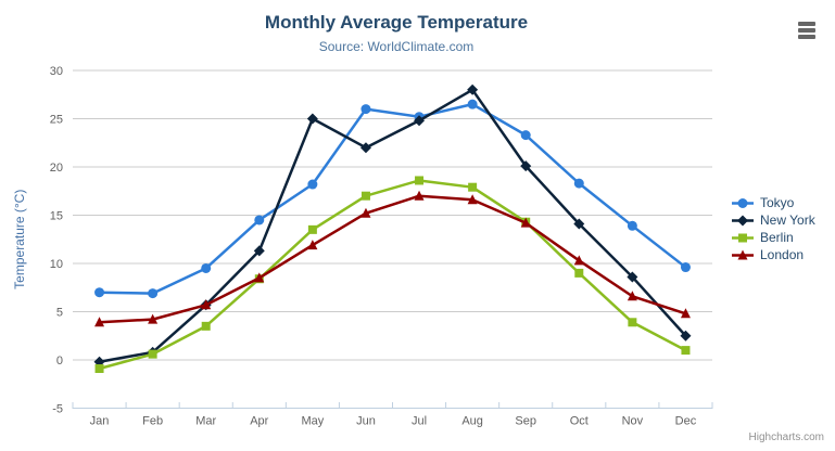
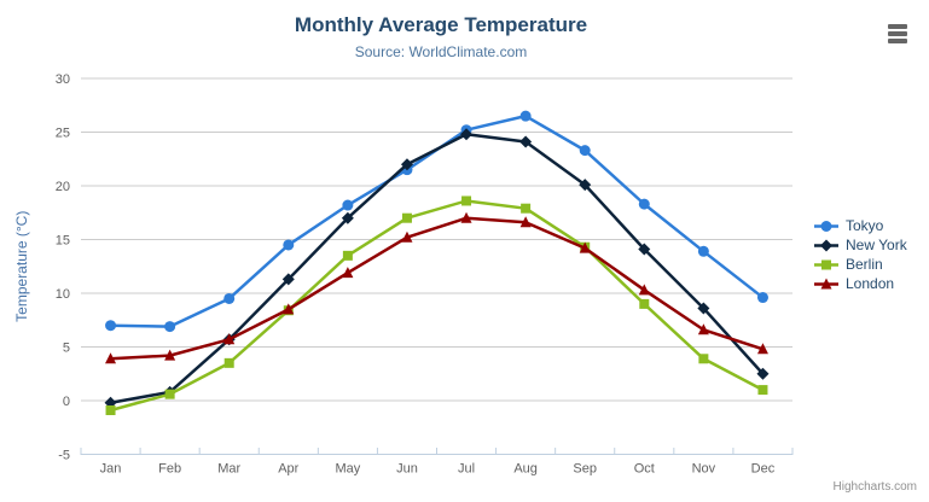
New York/May: 25 -> 17
Tokyo/Jun: 26 -> 22
New York/Aug: 28 -> 24
